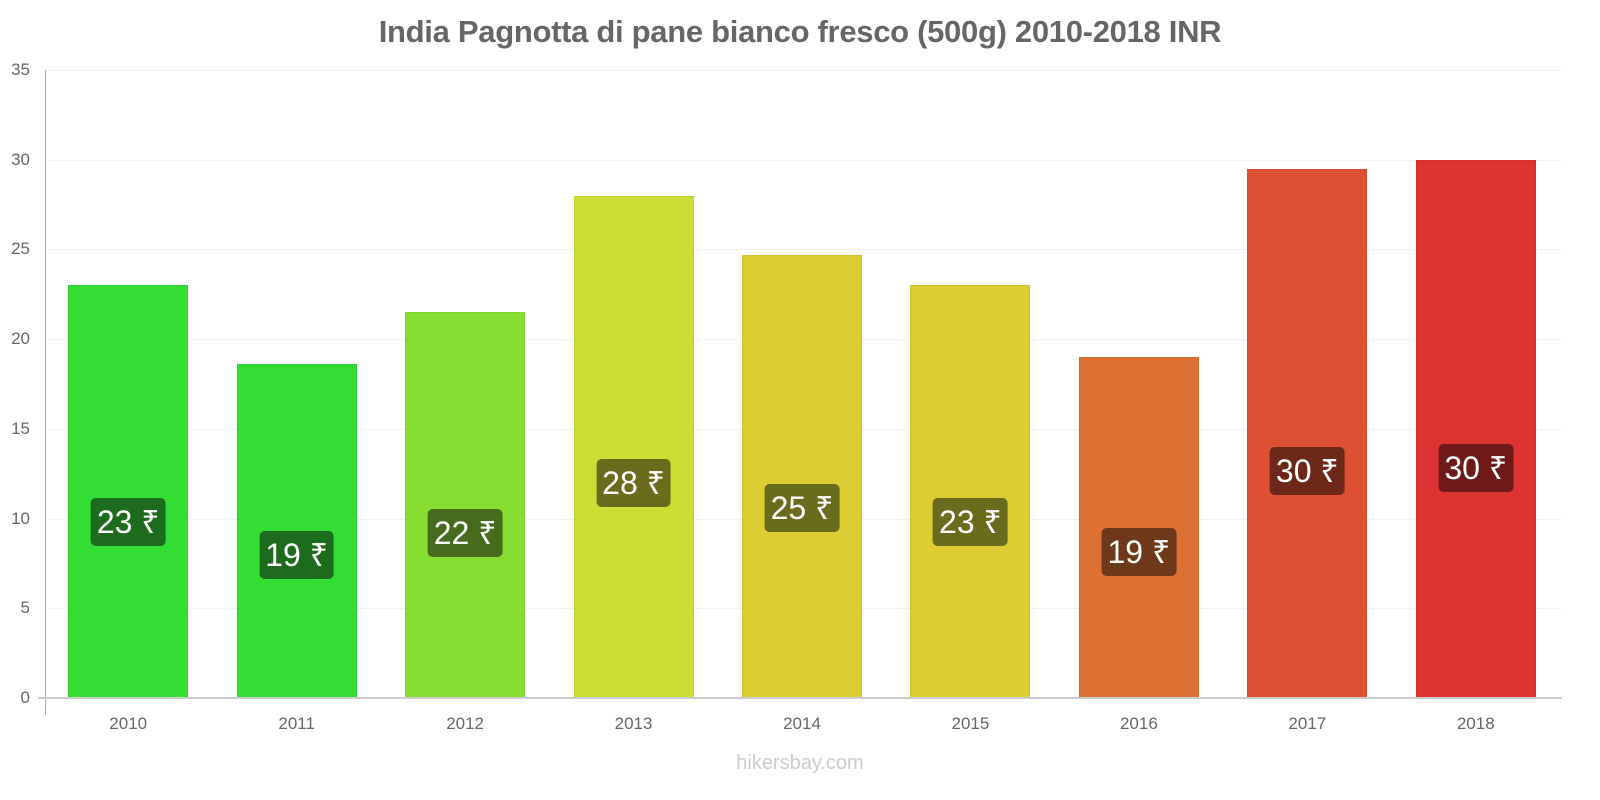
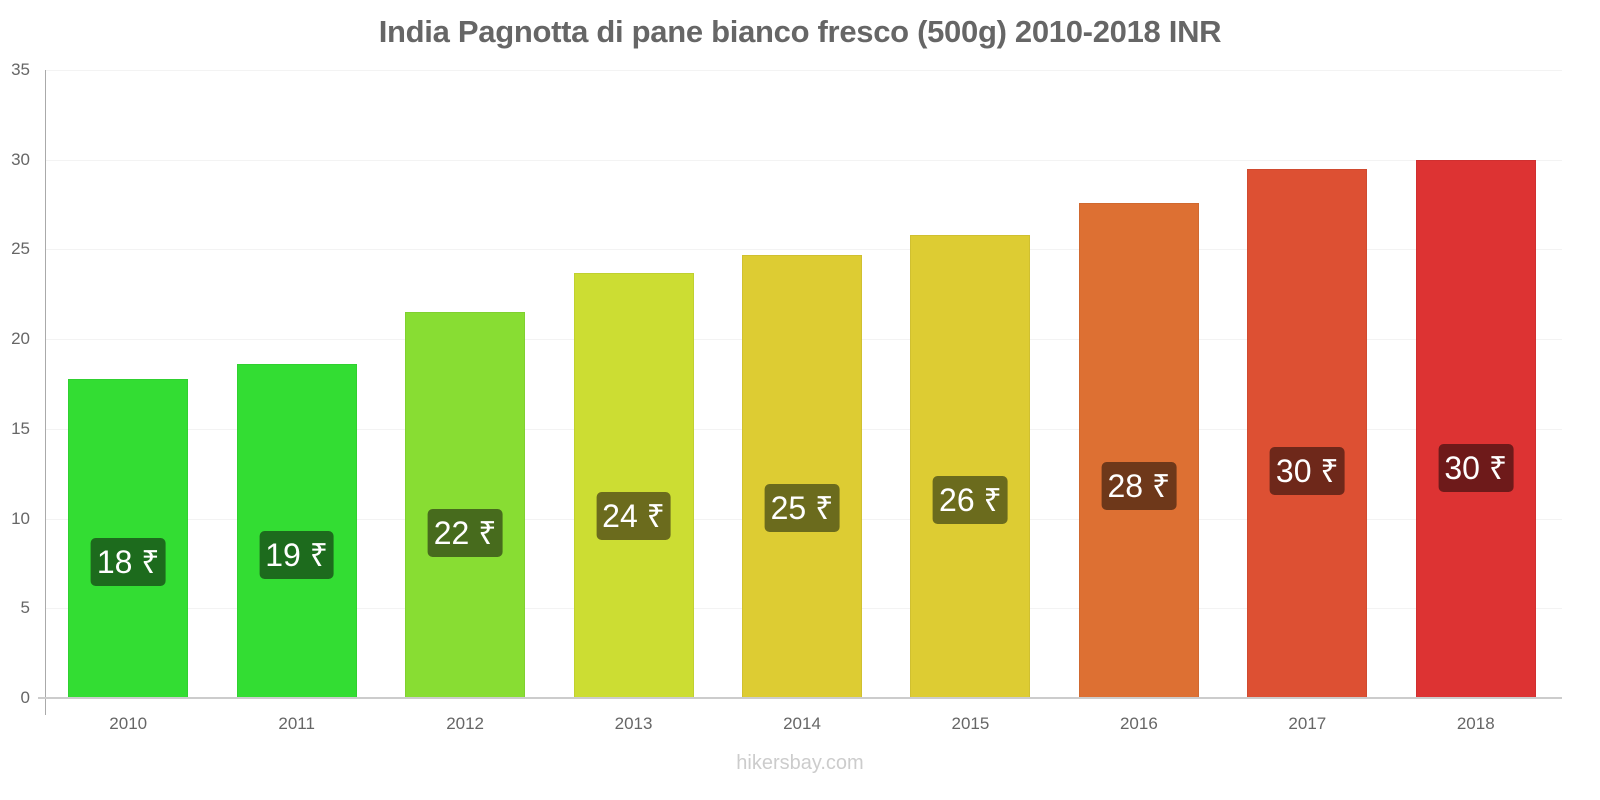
2010: 23 -> 18
2013: 28 -> 24
2015: 23 -> 26
2016: 19 -> 28
